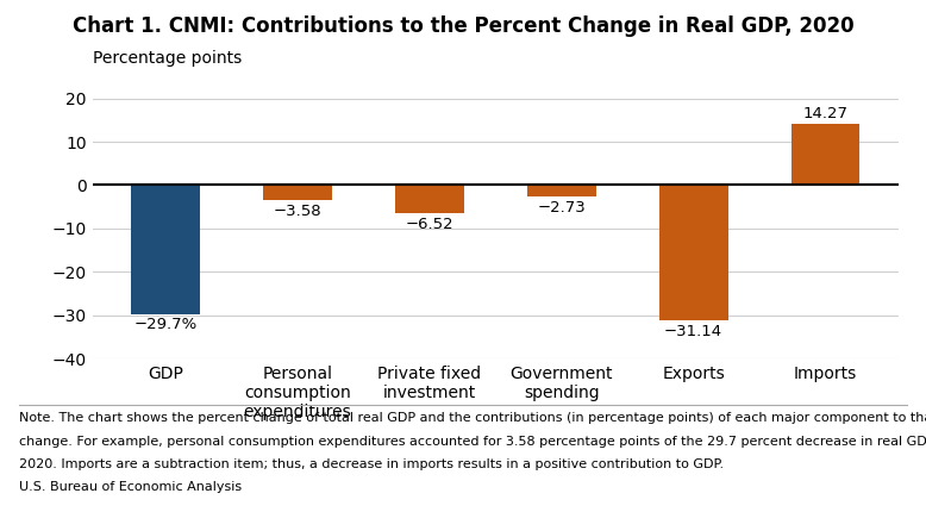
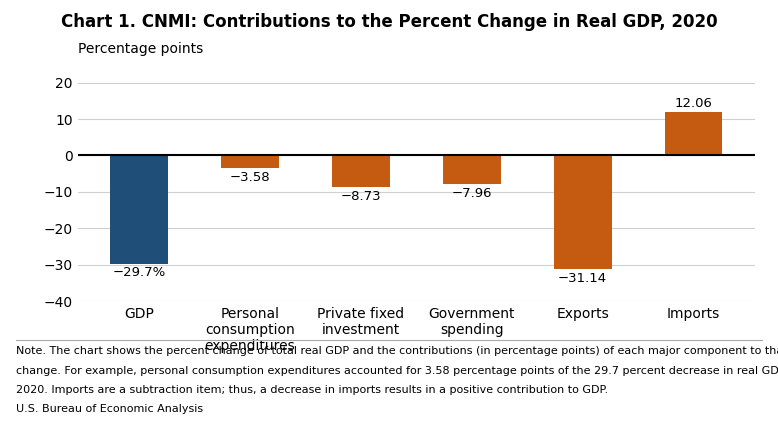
Private fixed investment: −6.52 -> −8.73
Government spending: −2.73 -> −7.96
Imports: 14.27 -> 12.06
